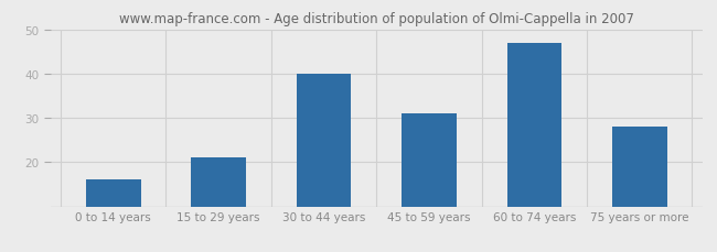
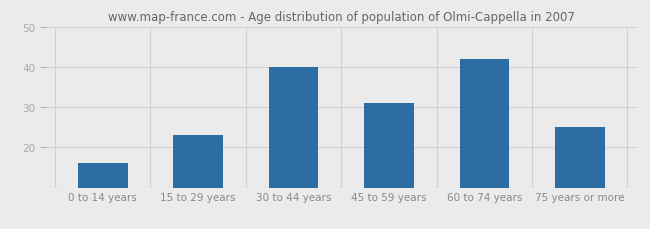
15 to 29 years: 21 -> 23
60 to 74 years: 47 -> 42
75 years or more: 28 -> 25
